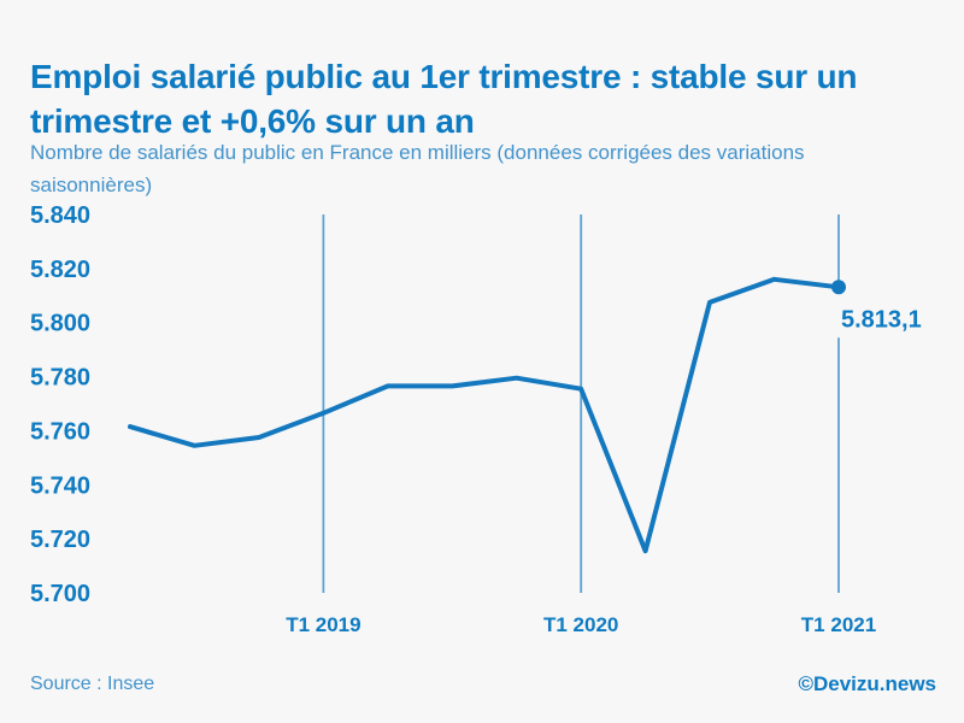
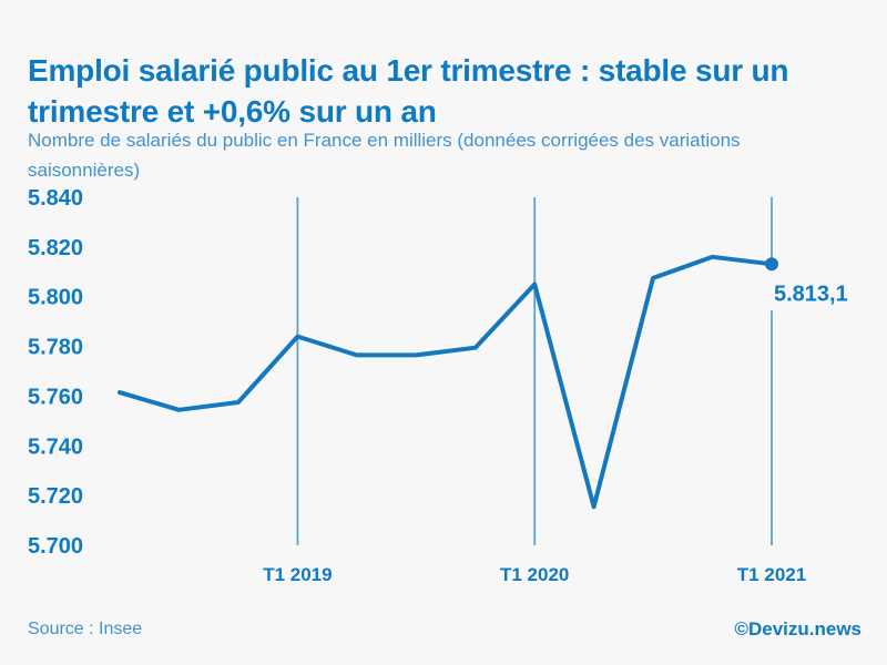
T1 2019: 5766 -> 5784
T1 2020: 5776 -> 5805
